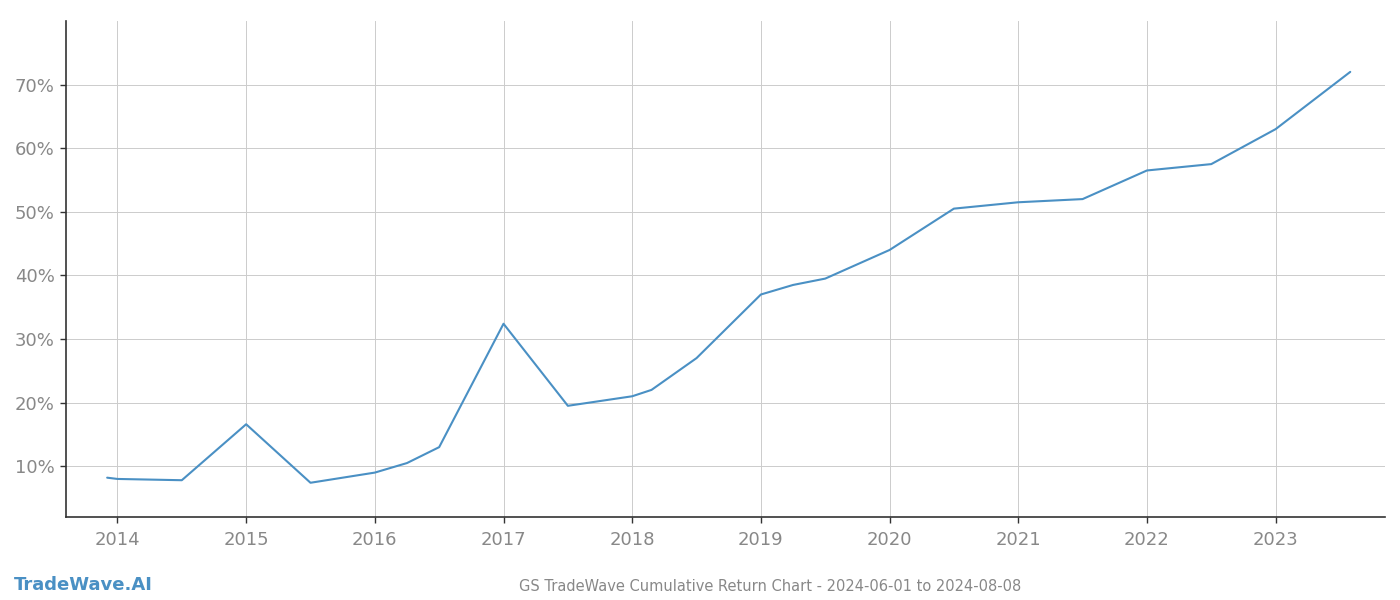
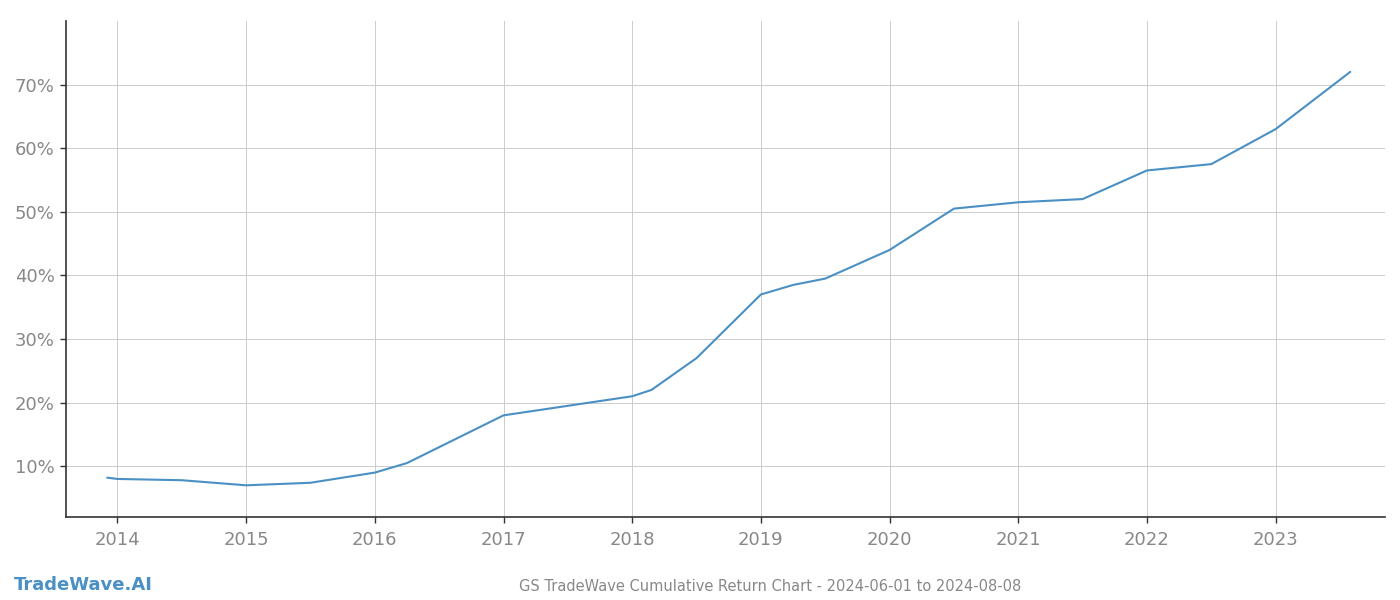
2015: 16.6% -> 7.0%
2017: 32.4% -> 18.0%
